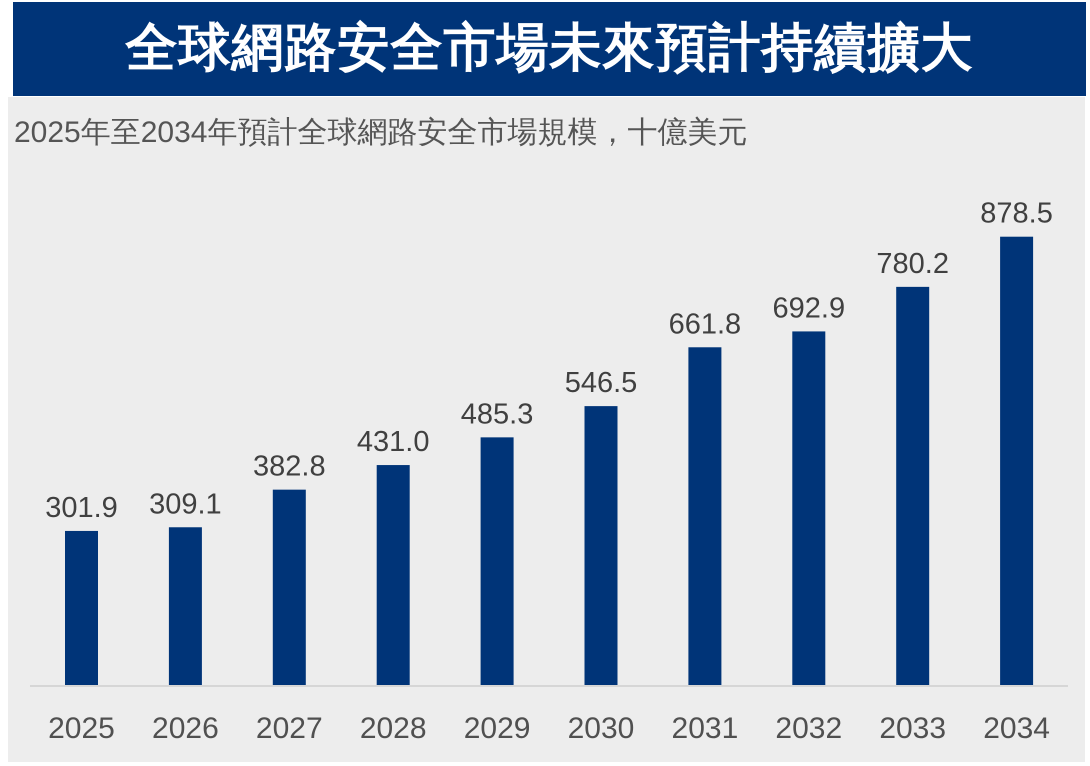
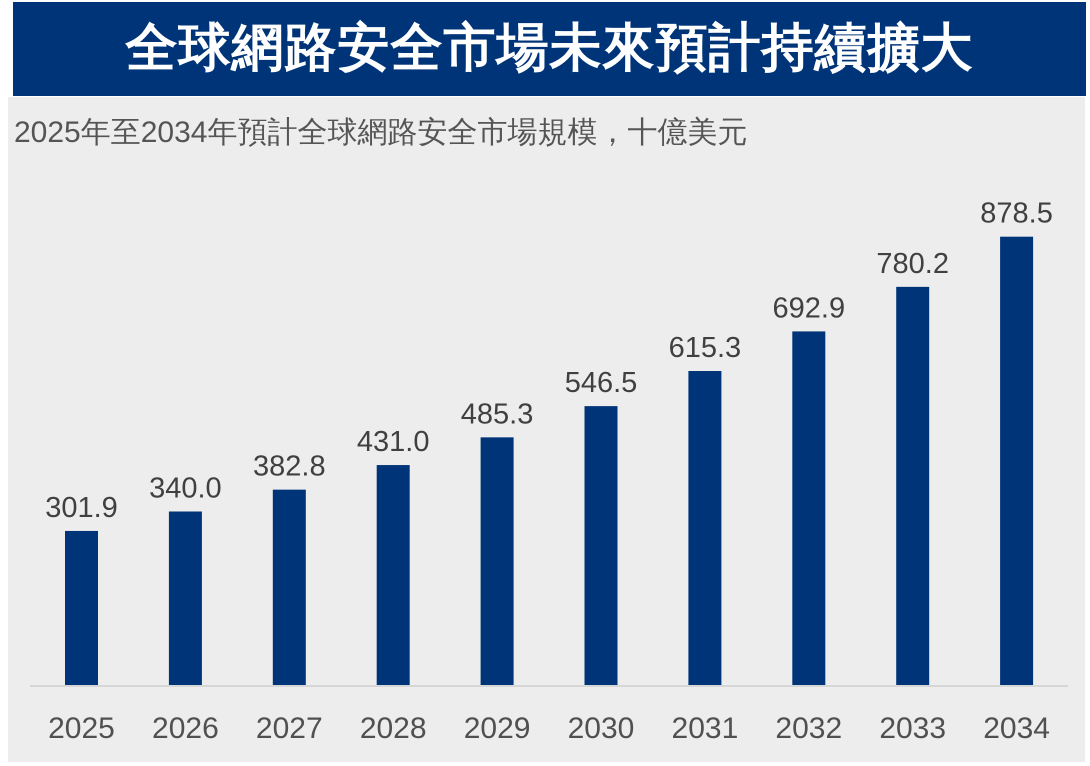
2026: 309.1 -> 340.0
2031: 661.8 -> 615.3
